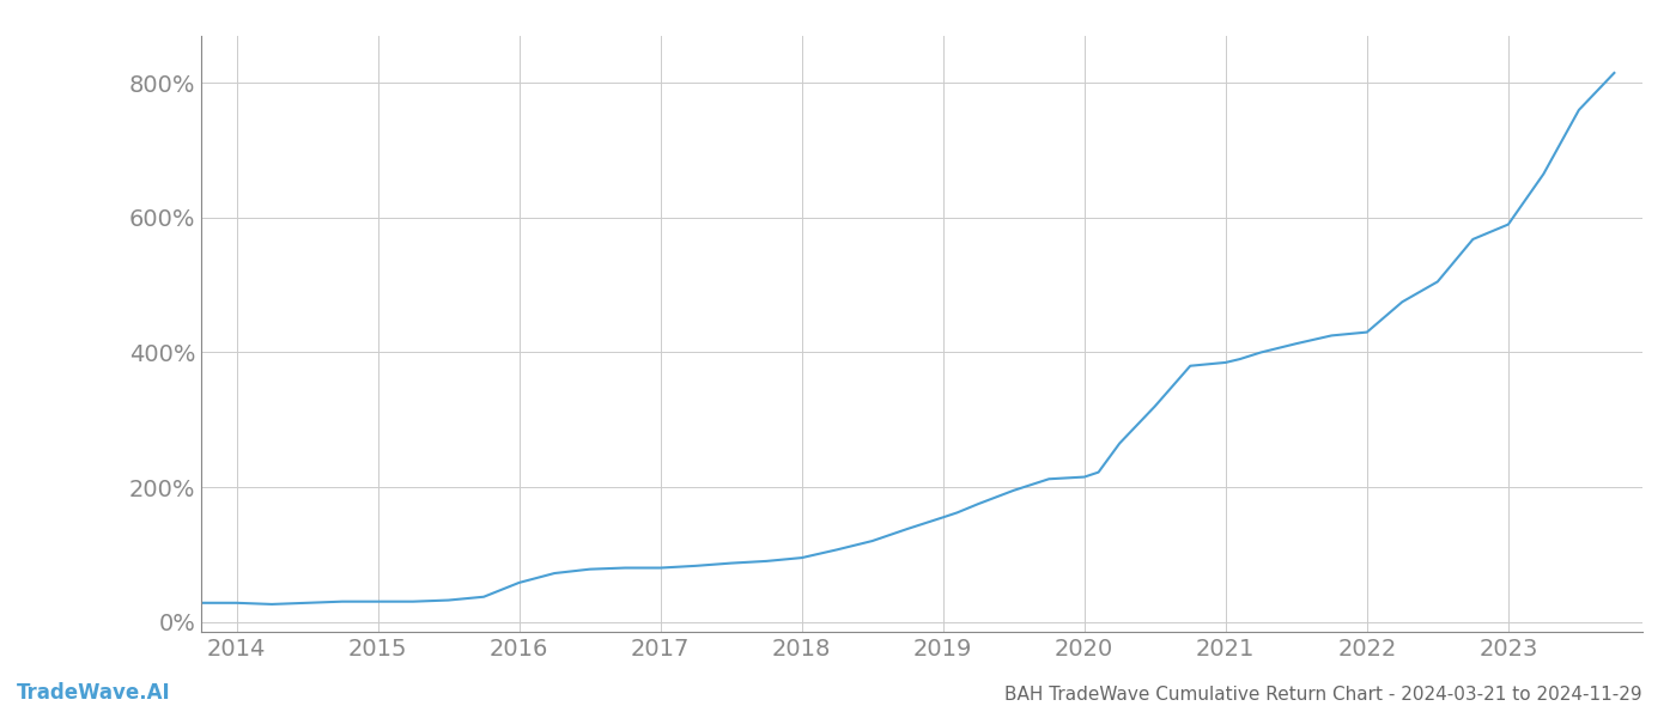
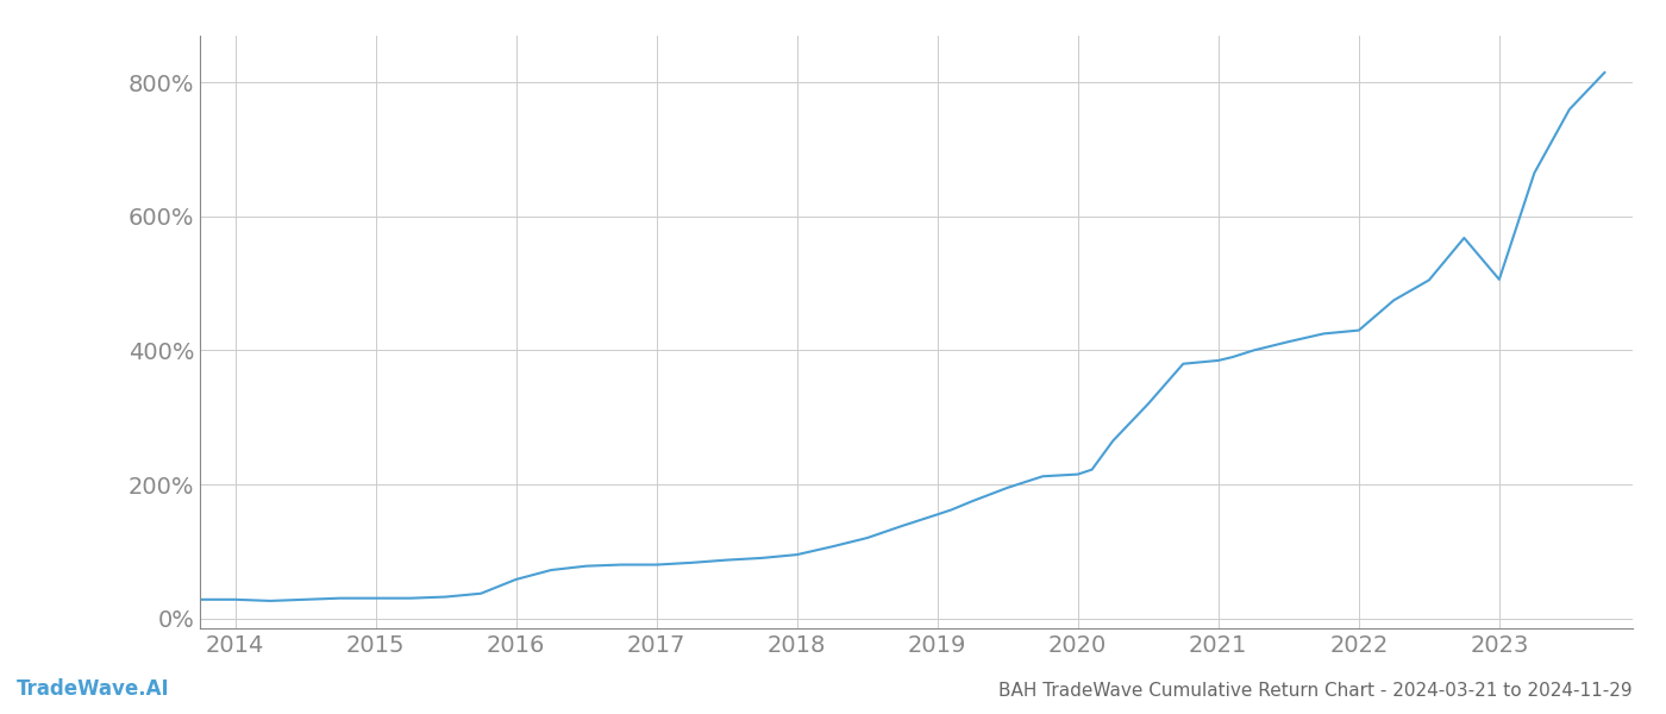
2023: 590% -> 506%
